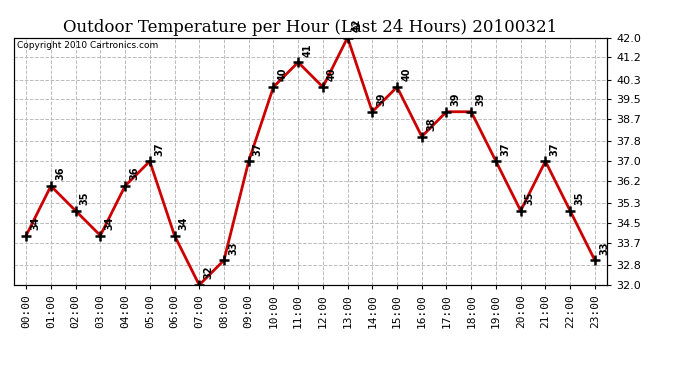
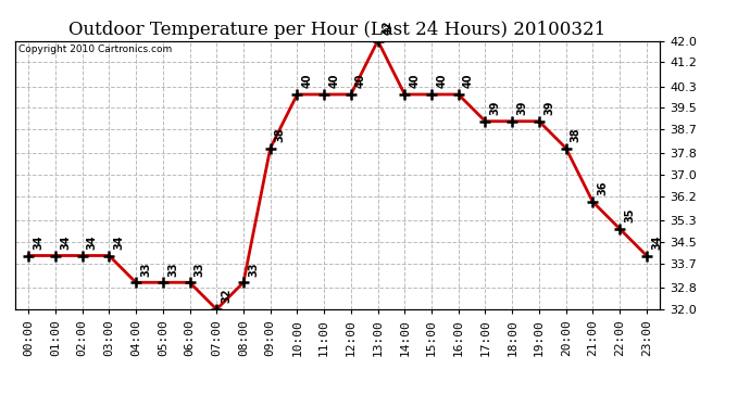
01:00: 36 -> 34
02:00: 35 -> 34
04:00: 36 -> 33
05:00: 37 -> 33
06:00: 34 -> 33
09:00: 37 -> 38
11:00: 41 -> 40
14:00: 39 -> 40
16:00: 38 -> 40
19:00: 37 -> 39
20:00: 35 -> 38
21:00: 37 -> 36
23:00: 33 -> 34
